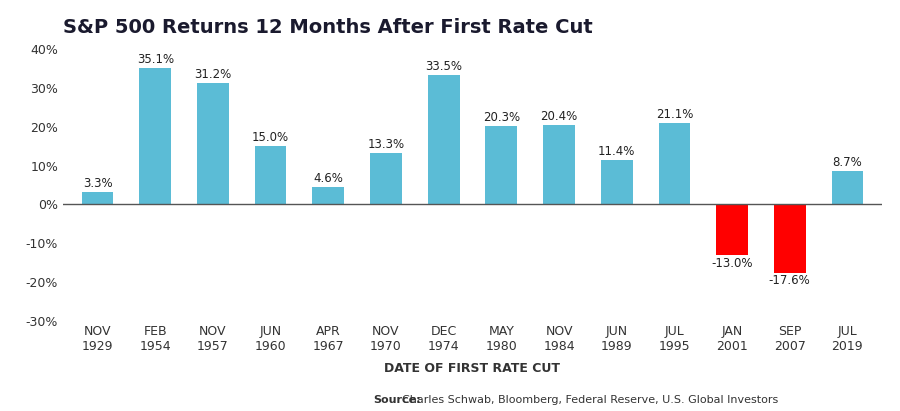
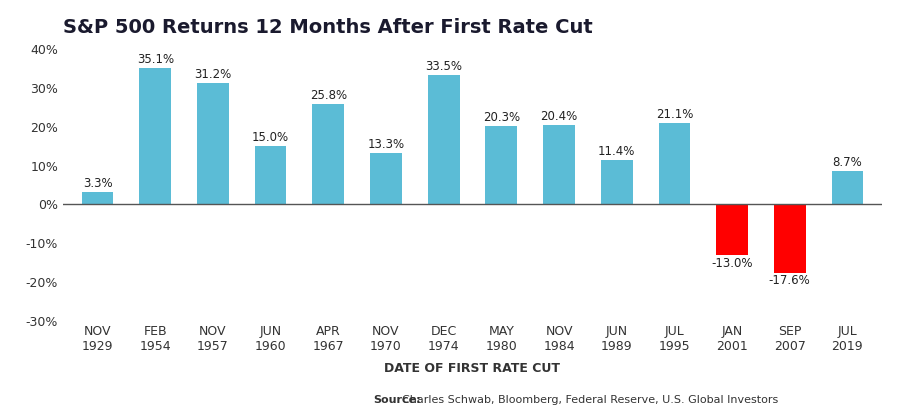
APR 1967: 4.6% -> 25.8%
